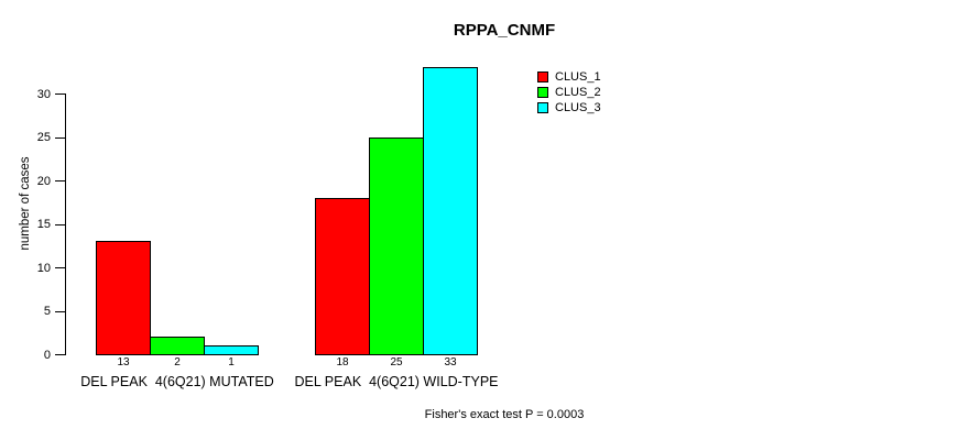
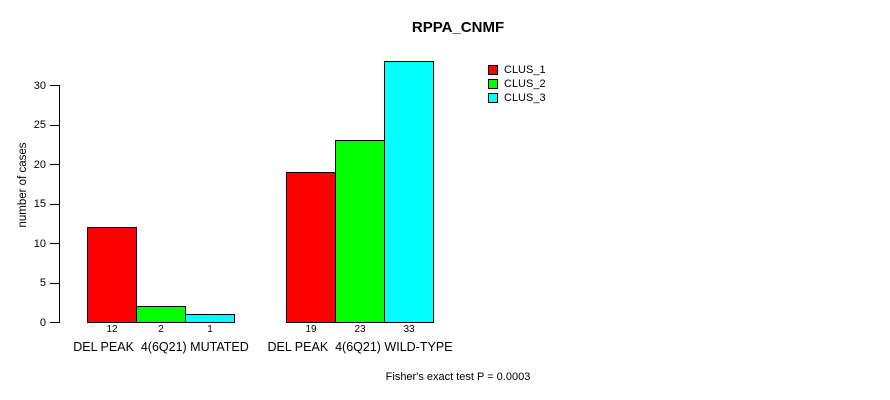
CLUS_1/DEL PEAK 4(6Q21) MUTATED: 13 -> 12
CLUS_1/DEL PEAK 4(6Q21) WILD-TYPE: 18 -> 19
CLUS_2/DEL PEAK 4(6Q21) WILD-TYPE: 25 -> 23
